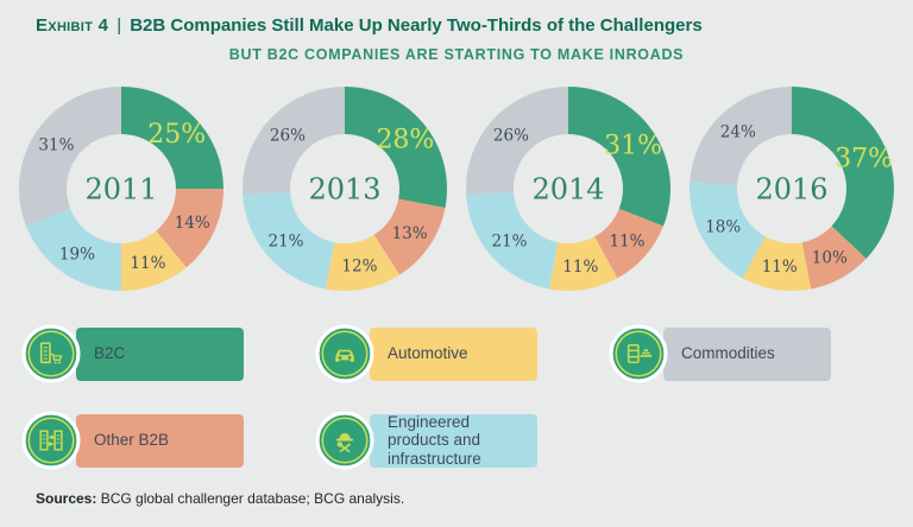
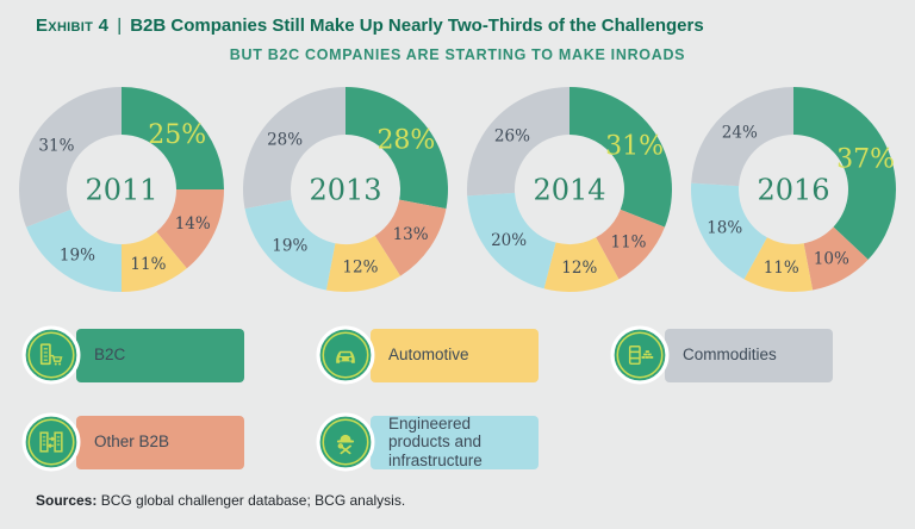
2013/Engineered products and infrastructure: 21% -> 19%
2013/Commodities: 26% -> 28%
2014/Automotive: 11% -> 12%
2014/Engineered products and infrastructure: 21% -> 20%
